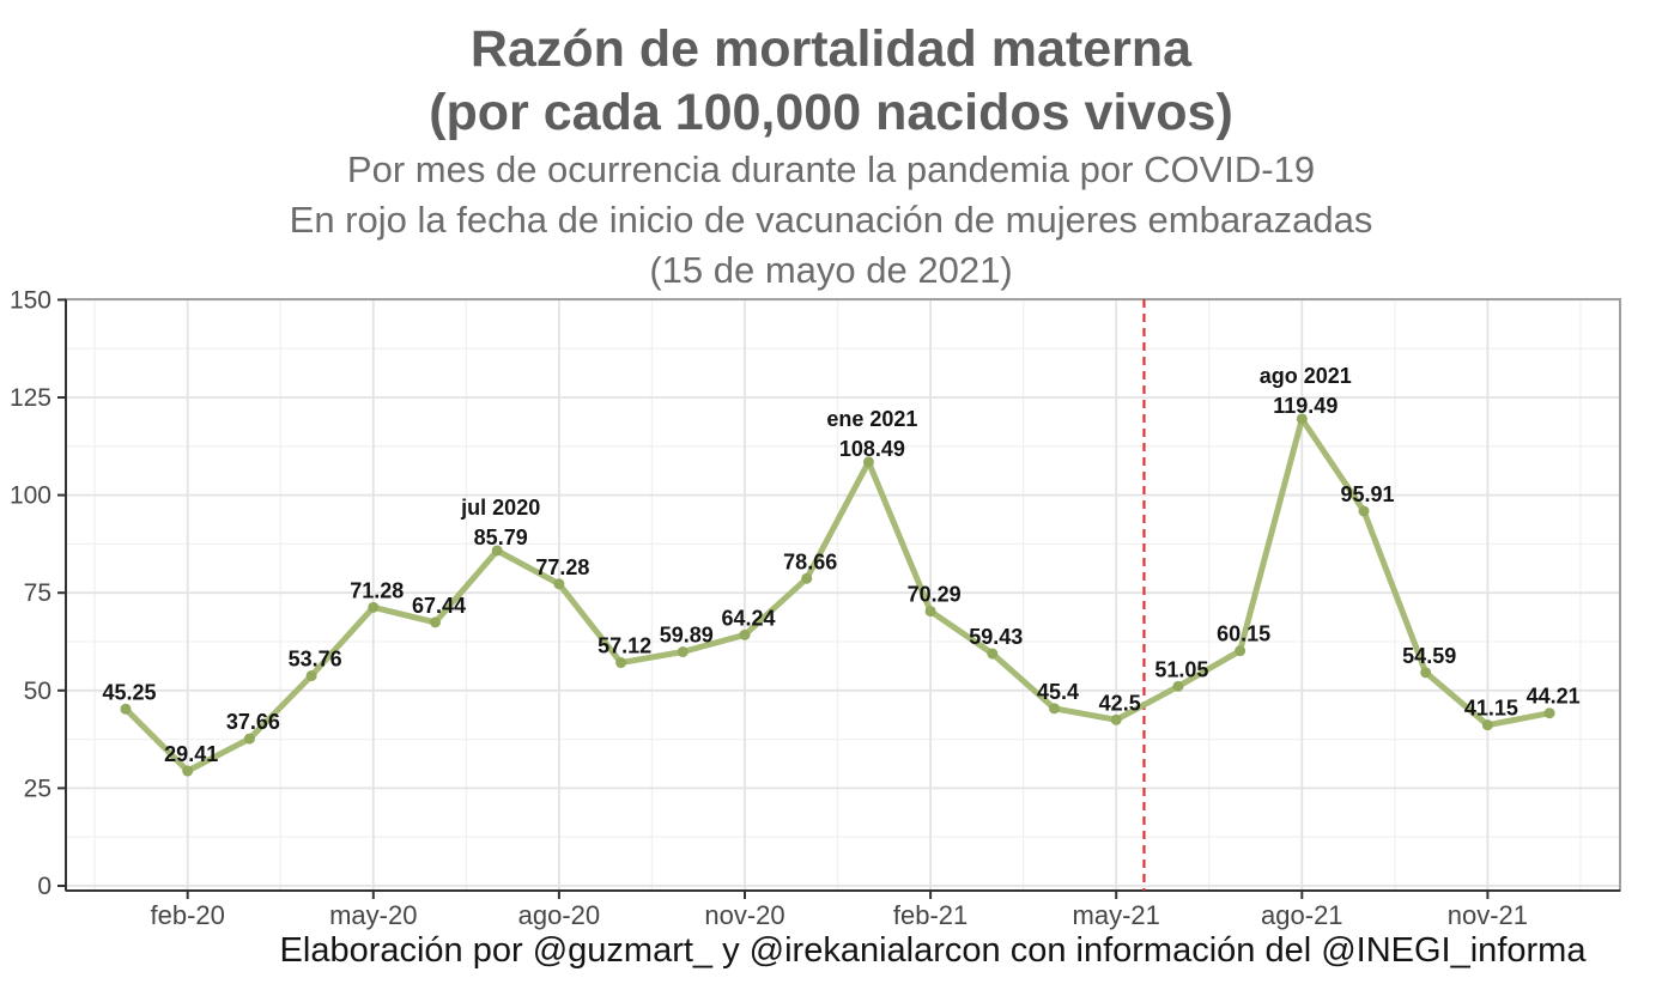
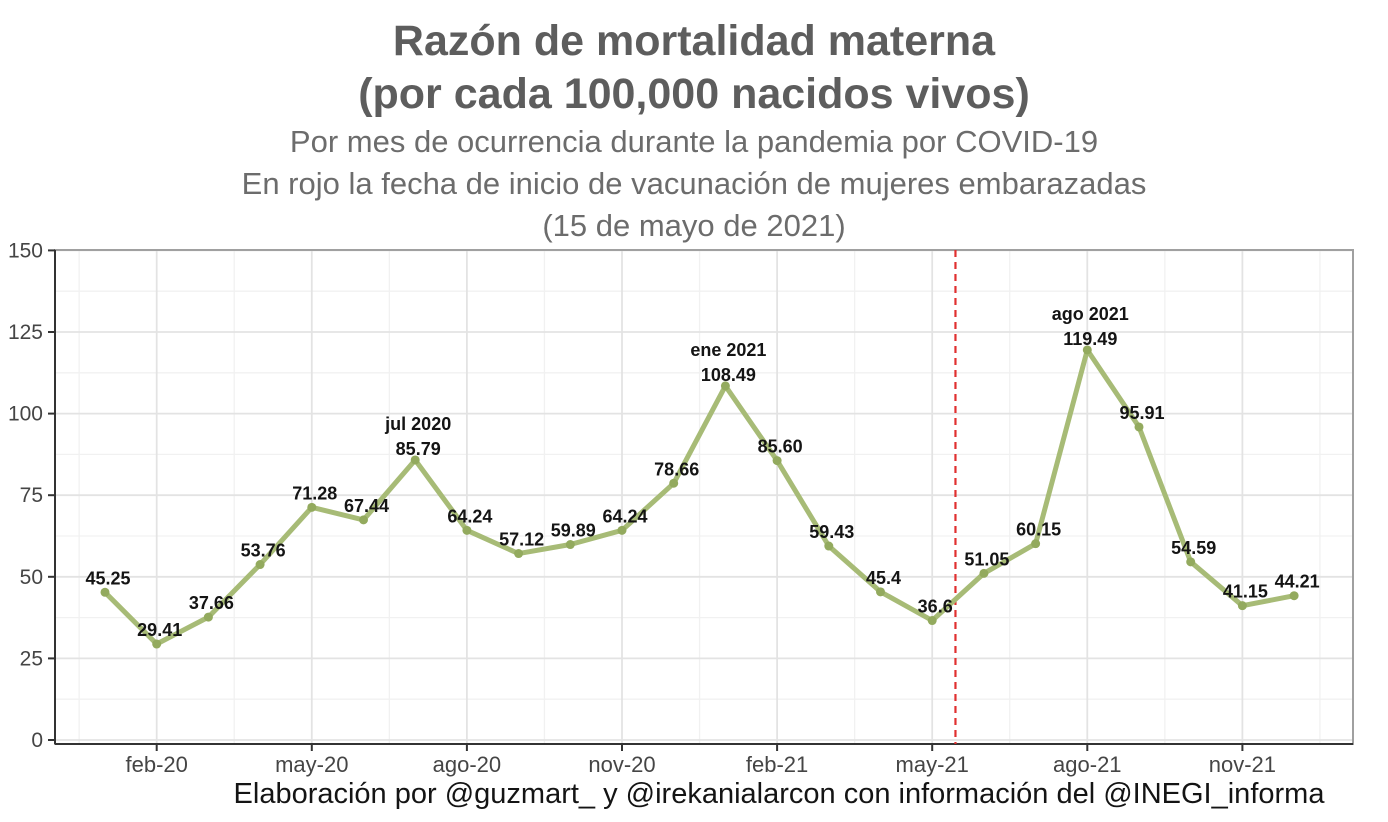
ago-20: 77.28 -> 64.24
feb-21: 70.29 -> 85.60
may-21: 42.5 -> 36.6
